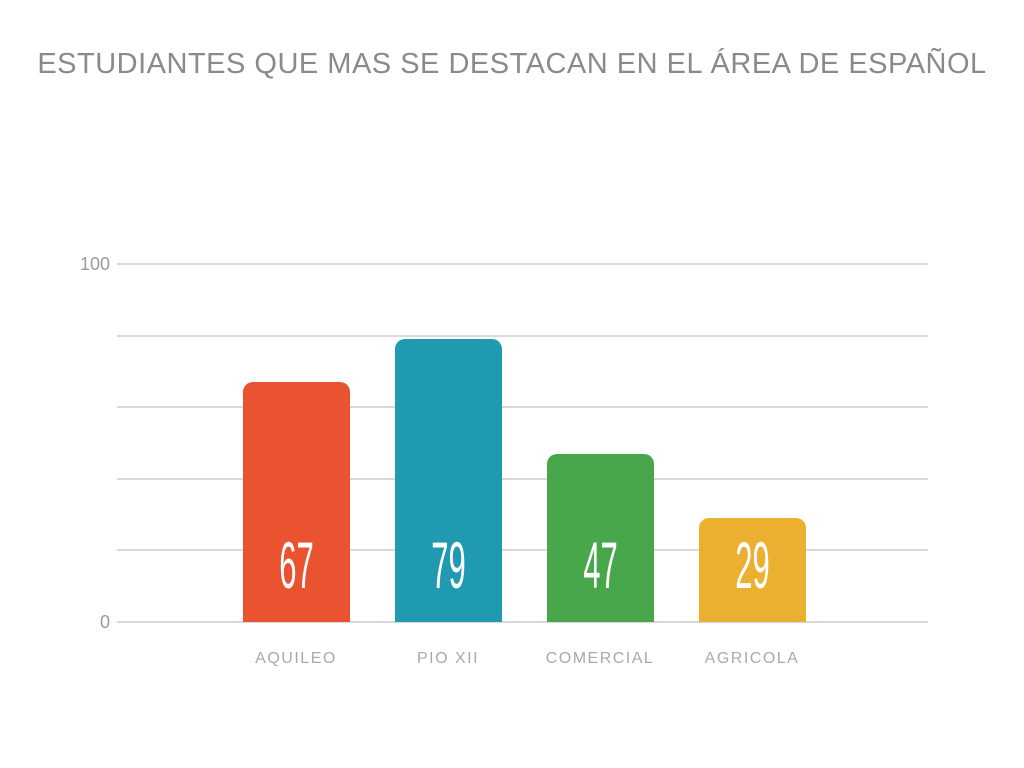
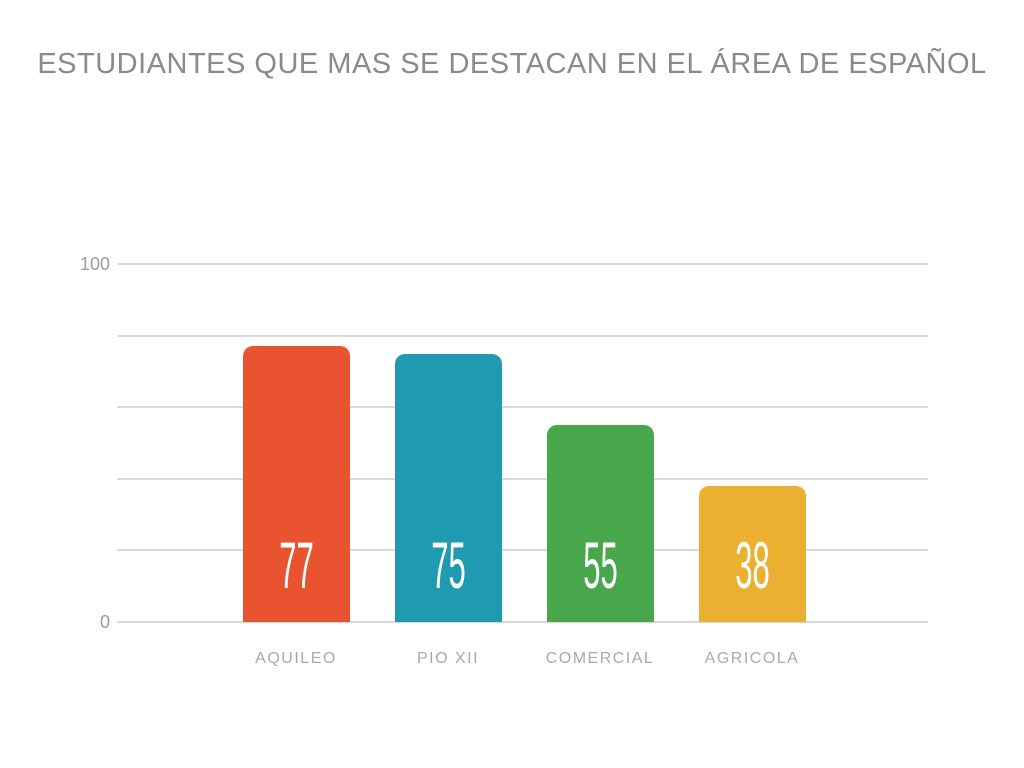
AQUILEO: 67 -> 77
PIO XII: 79 -> 75
COMERCIAL: 47 -> 55
AGRICOLA: 29 -> 38
